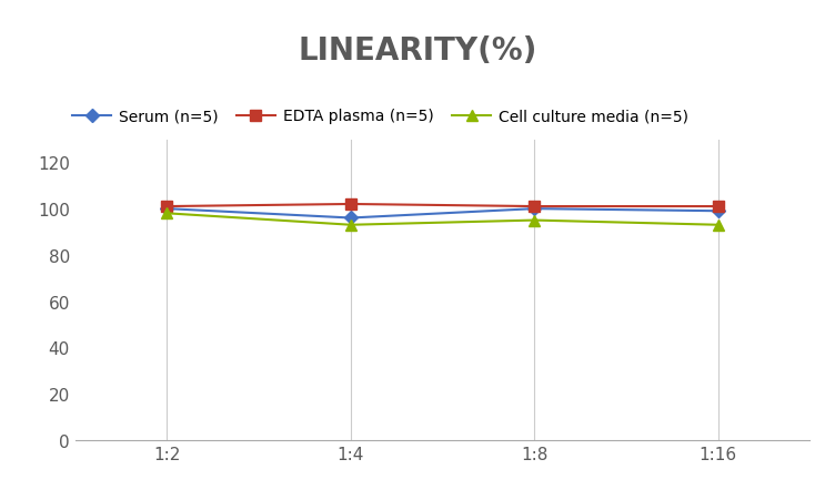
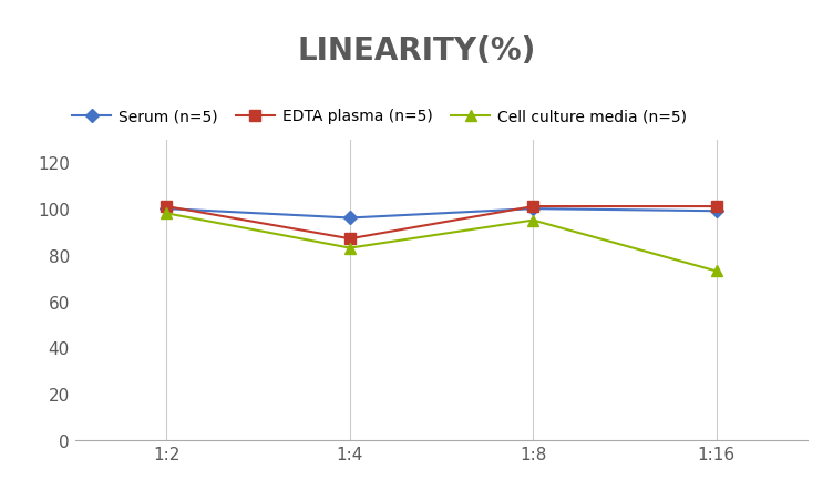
EDTA plasma (n=5)/1:4: 102 -> 87
Cell culture media (n=5)/1:4: 93 -> 83
Cell culture media (n=5)/1:16: 93 -> 73
